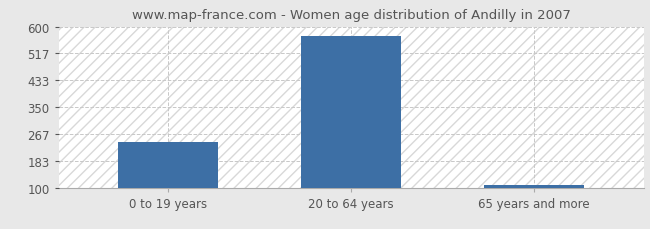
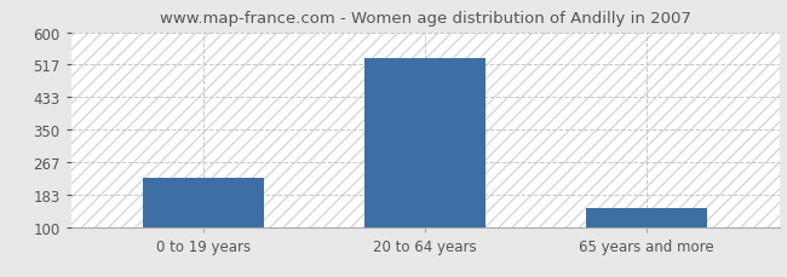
0 to 19 years: 242 -> 225
20 to 64 years: 570 -> 535
65 years and more: 107 -> 150
